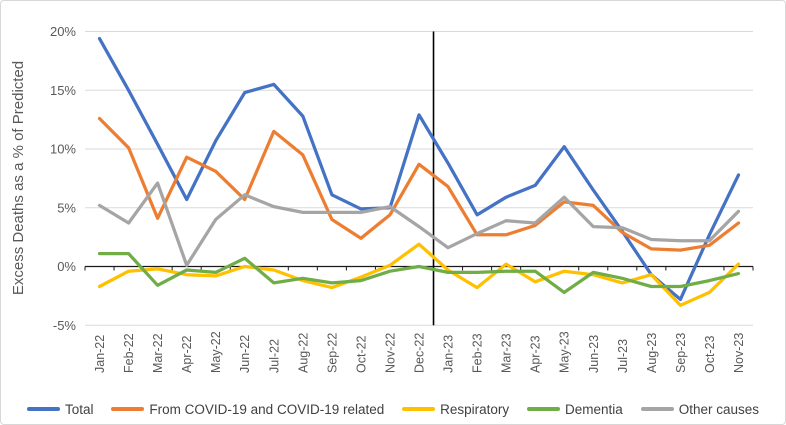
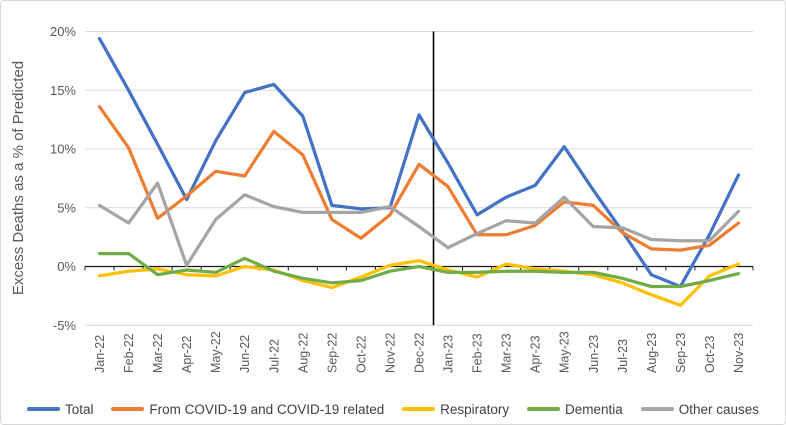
From COVID-19 and COVID-19 related/Jan-22: 12.6% -> 13.6%
Respiratory/Jan-22: -1.7% -> -0.8%
Dementia/Mar-22: -1.6% -> -0.7%
From COVID-19 and COVID-19 related/Apr-22: 9.3% -> 6.0%
From COVID-19 and COVID-19 related/Jun-22: 5.7% -> 7.7%
Dementia/Jul-22: -1.4% -> -0.4%
Total/Sep-22: 6.1% -> 5.2%
Respiratory/Dec-22: 1.9% -> 0.5%
Respiratory/Feb-23: -1.8% -> -0.9%
Respiratory/Apr-23: -1.3% -> -0.2%
Dementia/May-23: -2.2% -> -0.5%
Respiratory/Aug-23: -0.7% -> -2.4%
Total/Sep-23: -2.8% -> -1.7%
Respiratory/Oct-23: -2.2% -> -0.8%
